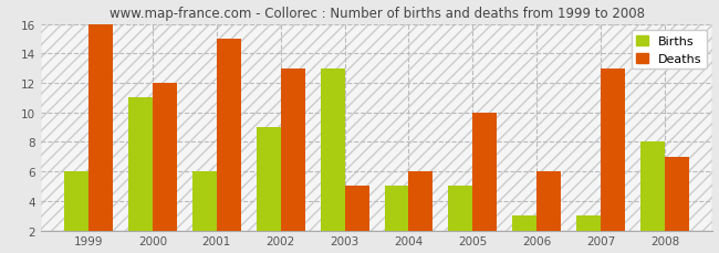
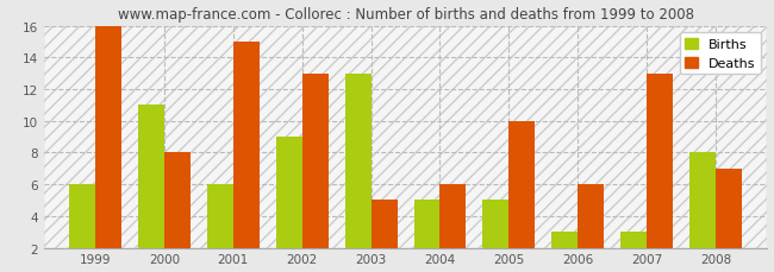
Deaths/2000: 12 -> 8
